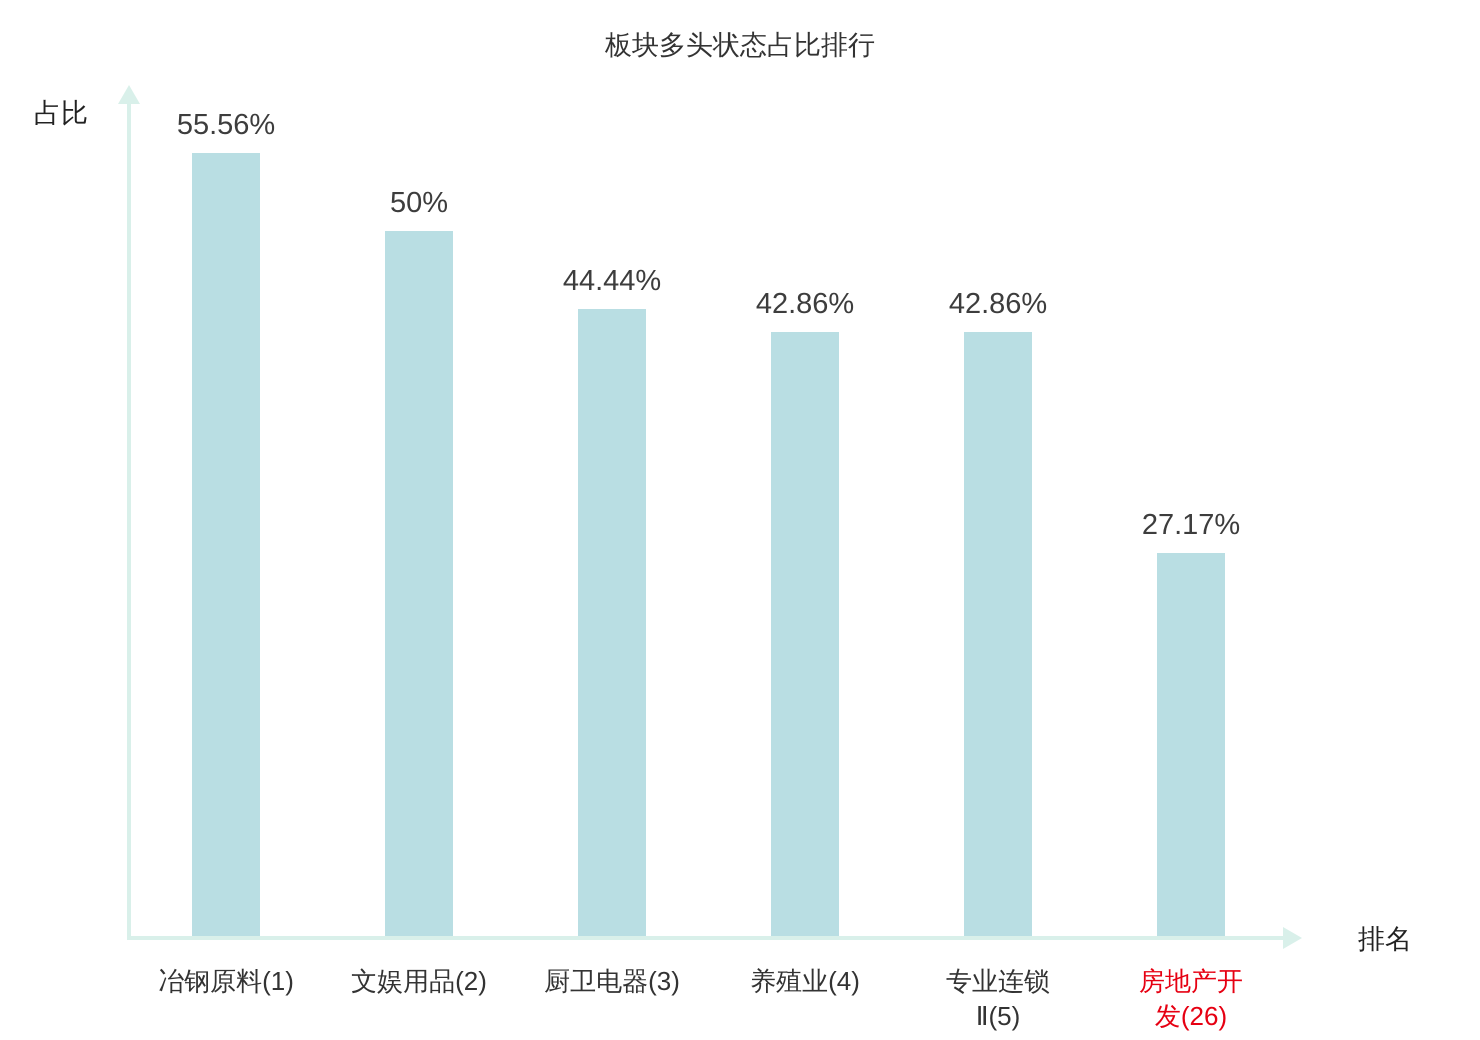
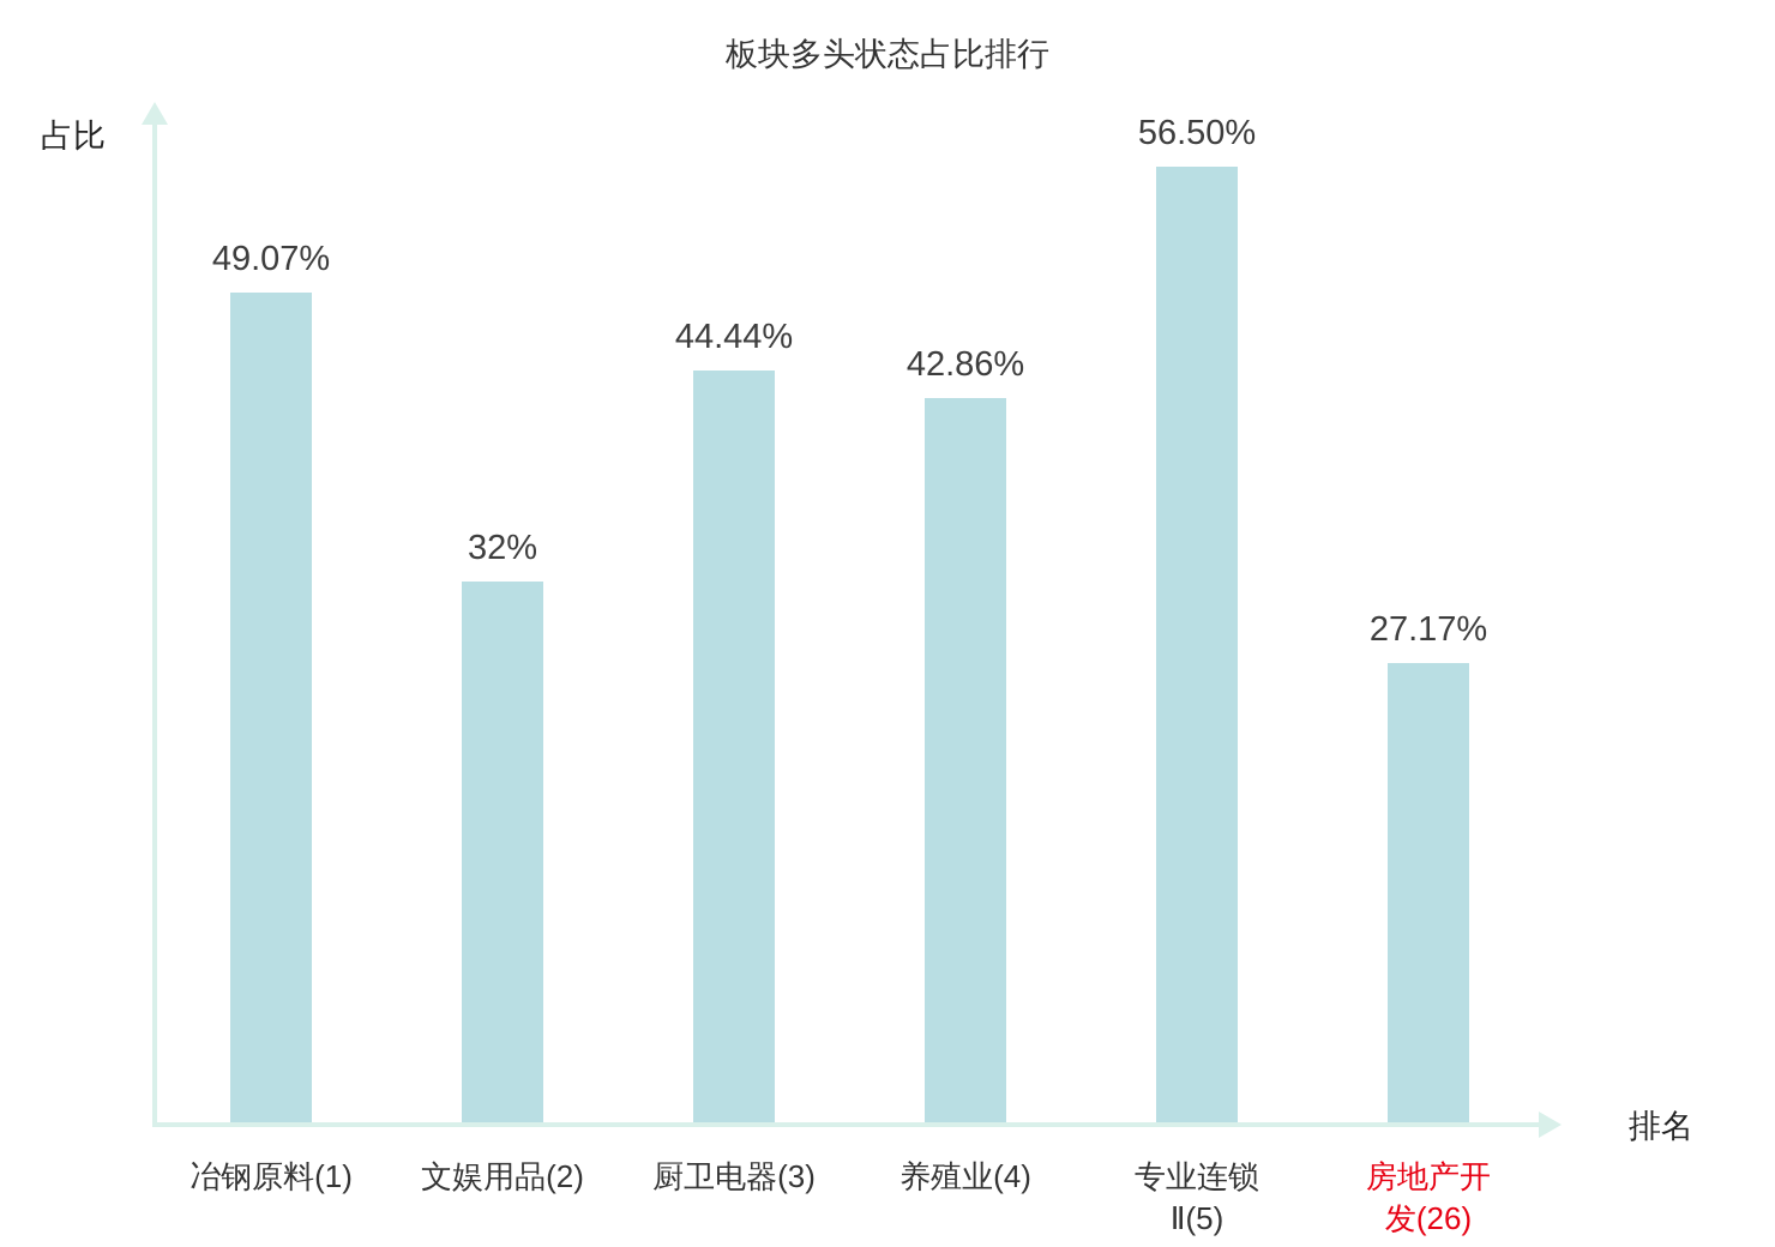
冶钢原料(1): 55.56% -> 49.07%
文娱用品(2): 50% -> 32%
专业连锁 Ⅱ(5): 42.86% -> 56.50%
